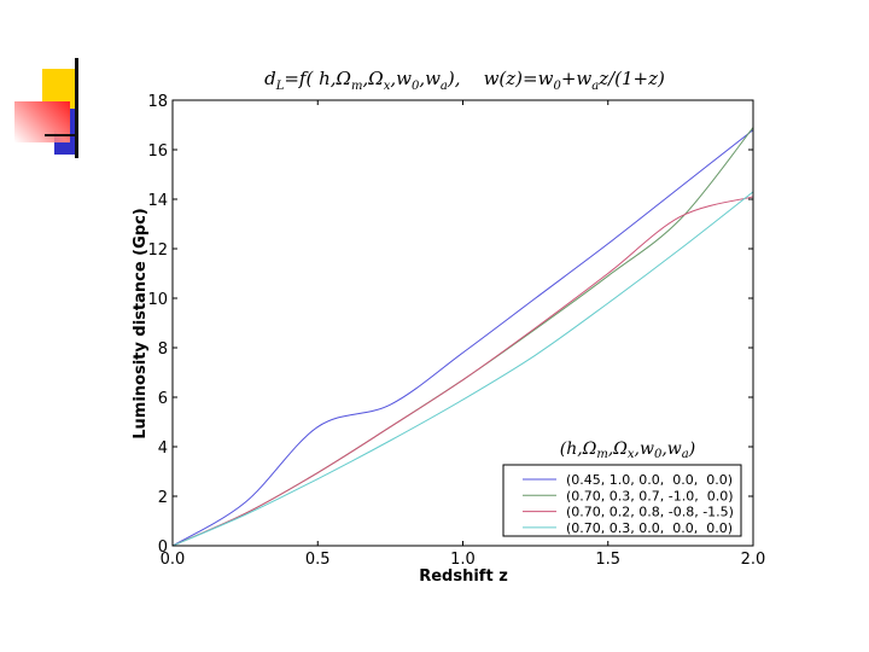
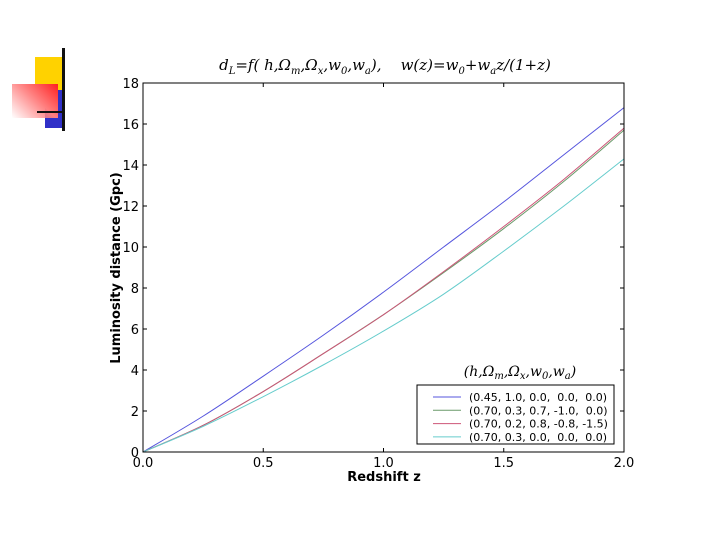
(0.45, 1.0, 0.0, 0.0, 0.0)/0.5: 4.8 -> 3.7
(0.70, 0.3, 0.7, -1.0, 0.0)/2.0: 16.9 -> 15.7
(0.70, 0.2, 0.8, -0.8, -1.5)/2.0: 14.1 -> 15.8
